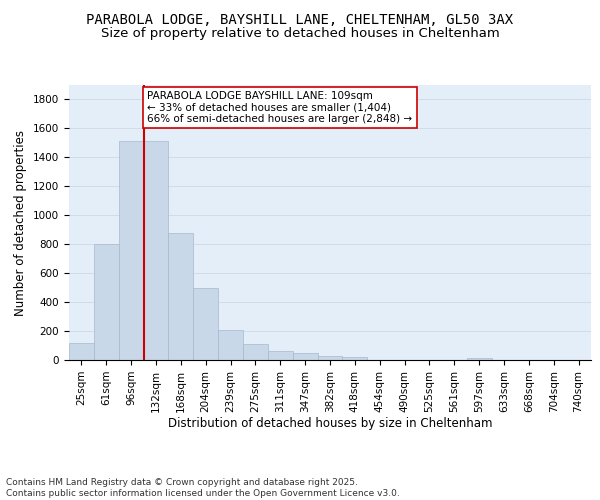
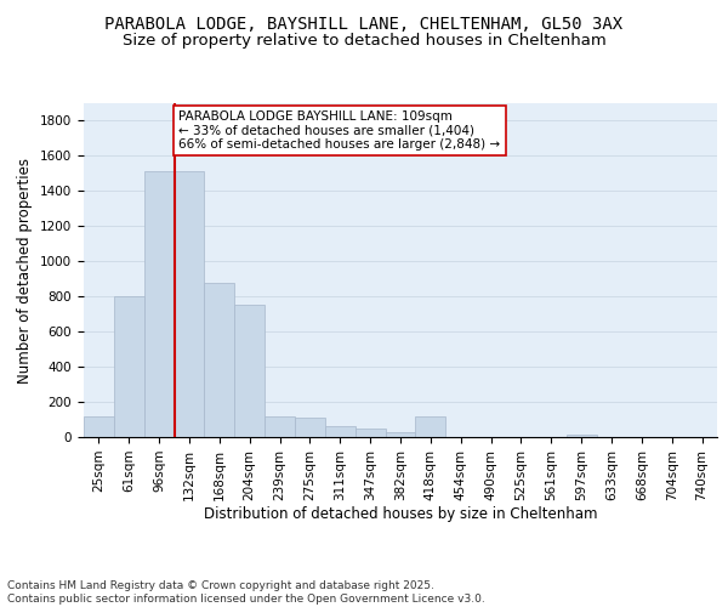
204sqm: 500 -> 750
239sqm: 210 -> 120
418sqm: 20 -> 120
